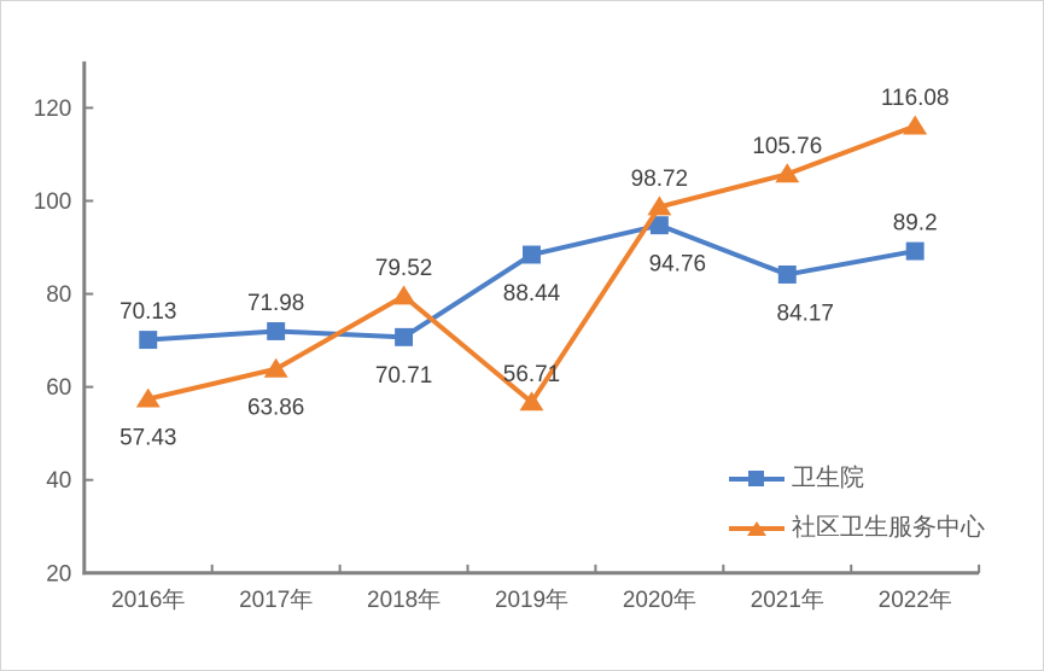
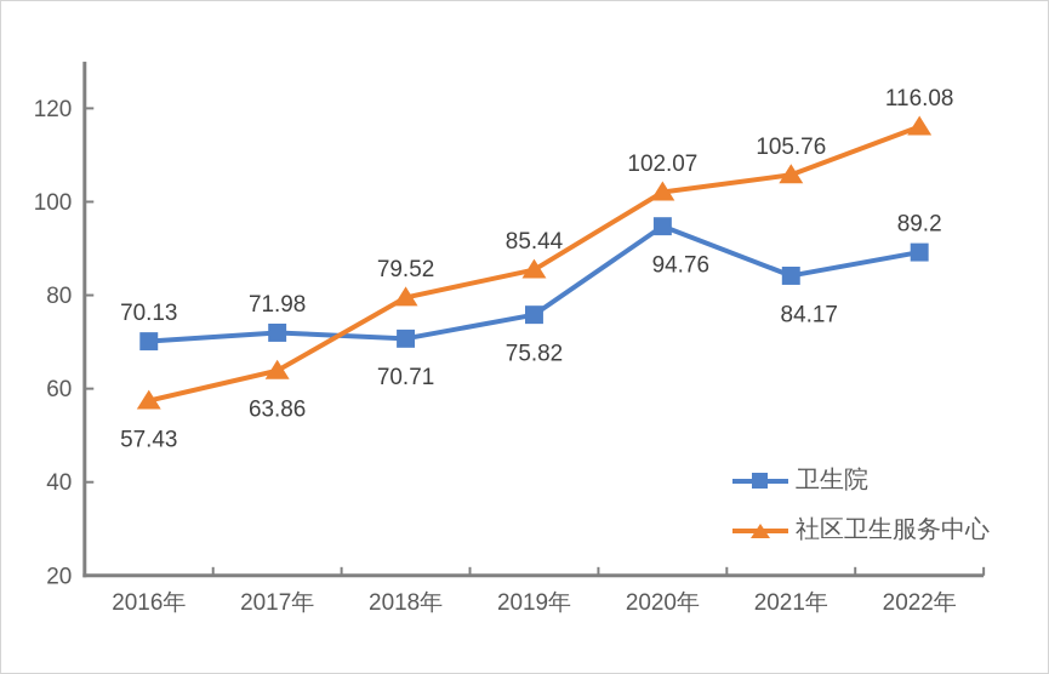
卫生院/2019年: 88.44 -> 75.82
社区卫生服务中心/2019年: 56.71 -> 85.44
社区卫生服务中心/2020年: 98.72 -> 102.07
